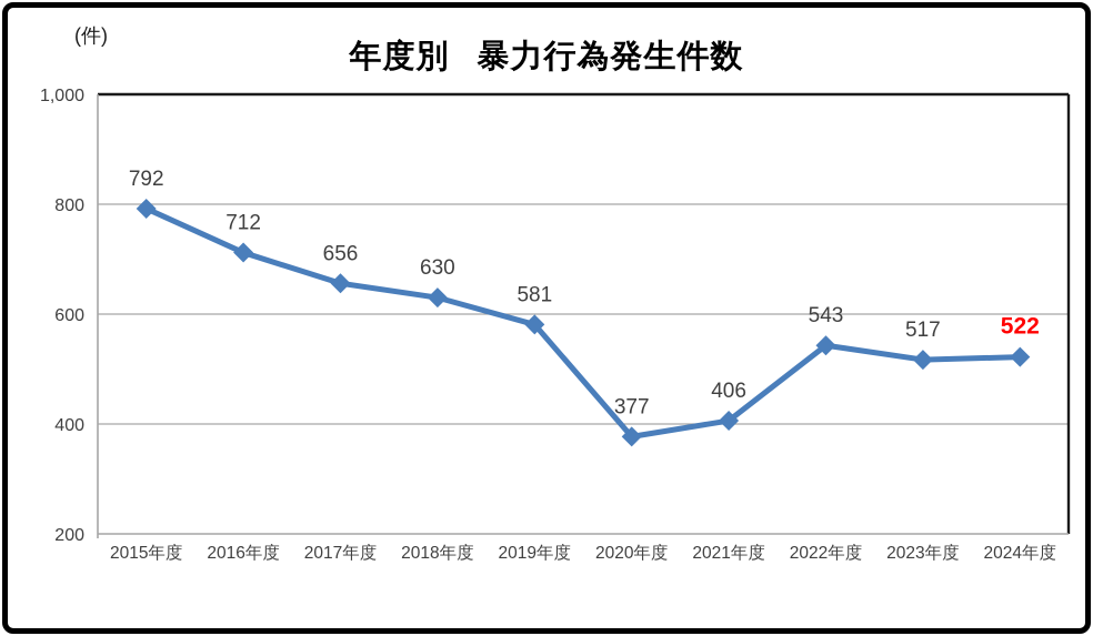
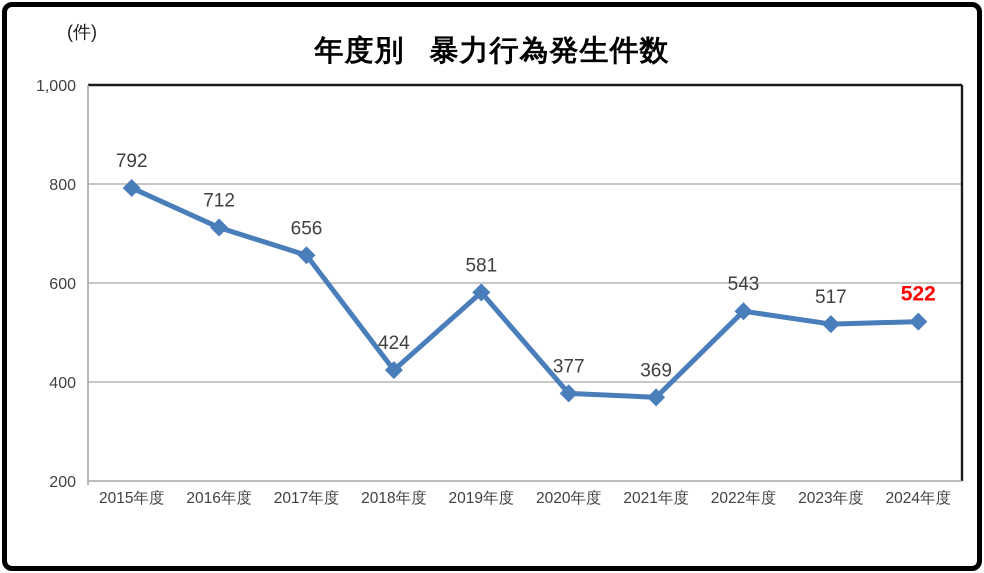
2018年度: 630 -> 424
2021年度: 406 -> 369
